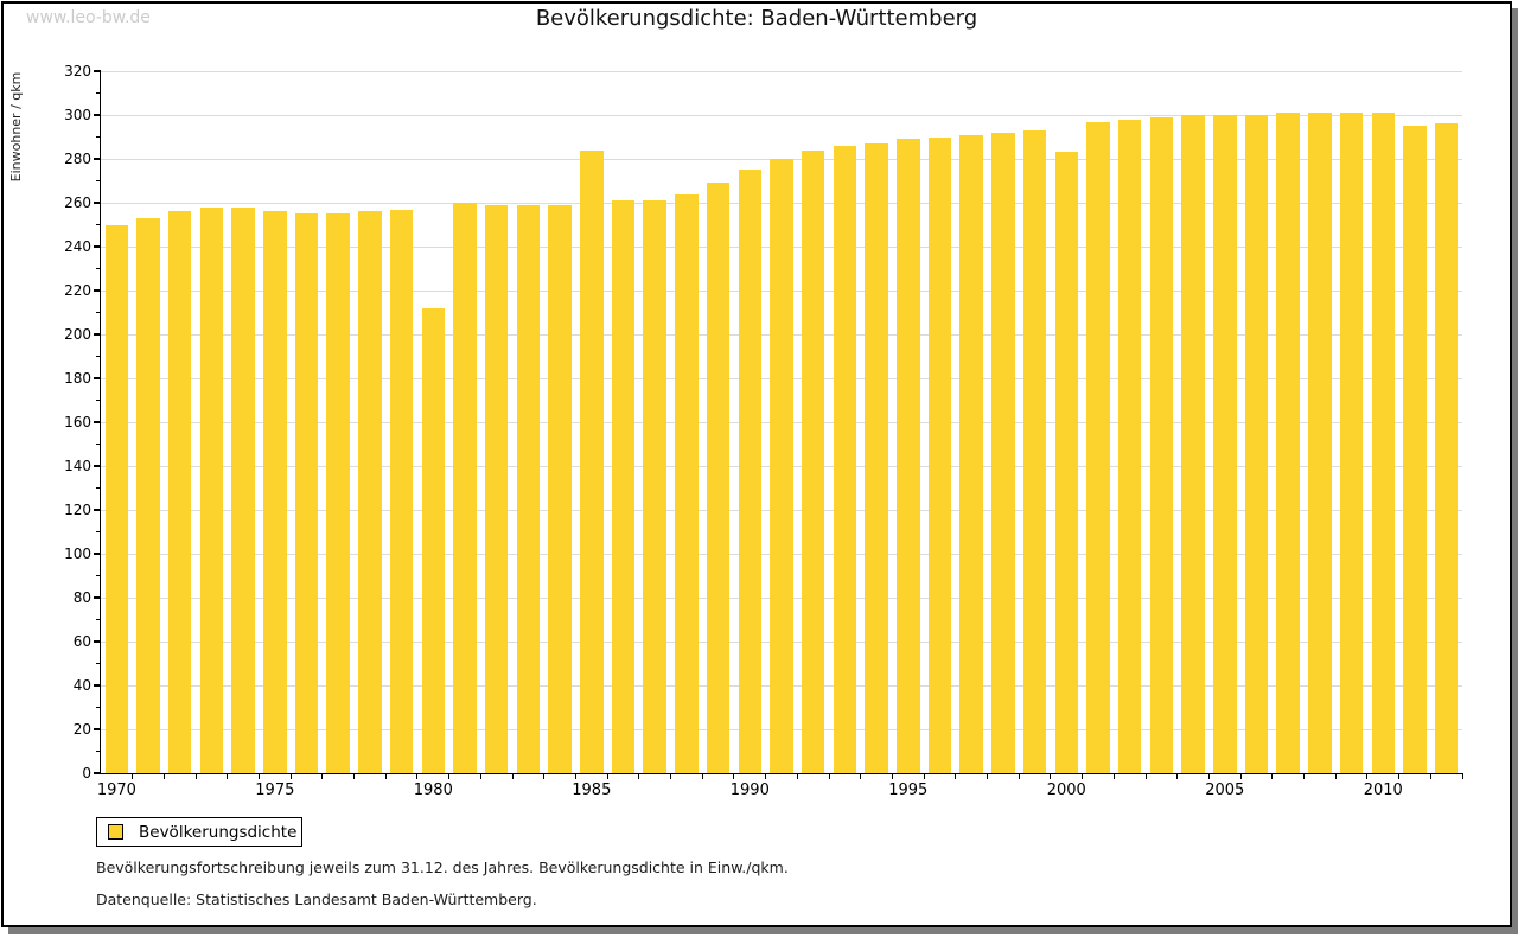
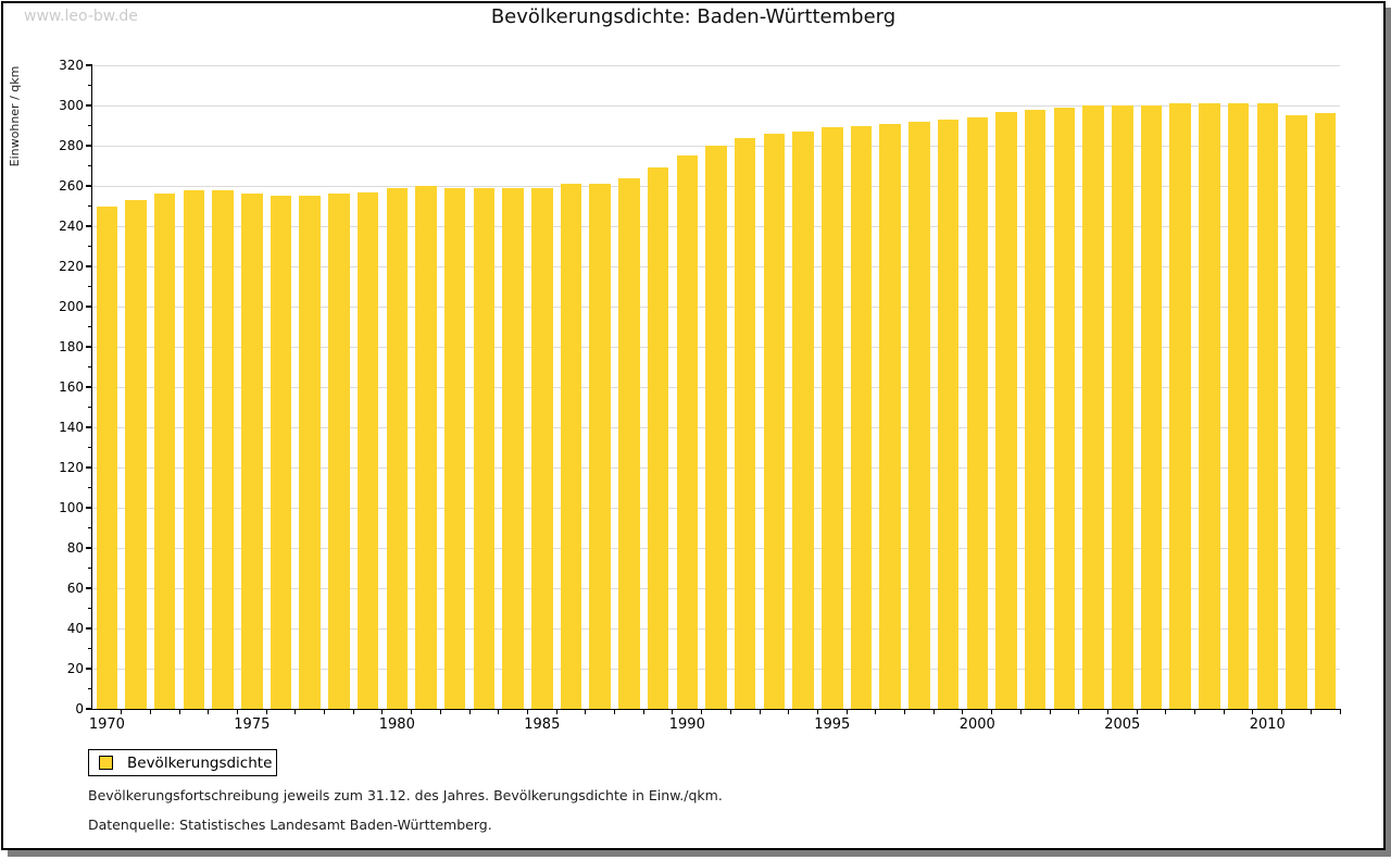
1980: 212 -> 259
1985: 284 -> 259
2000: 283 -> 294
